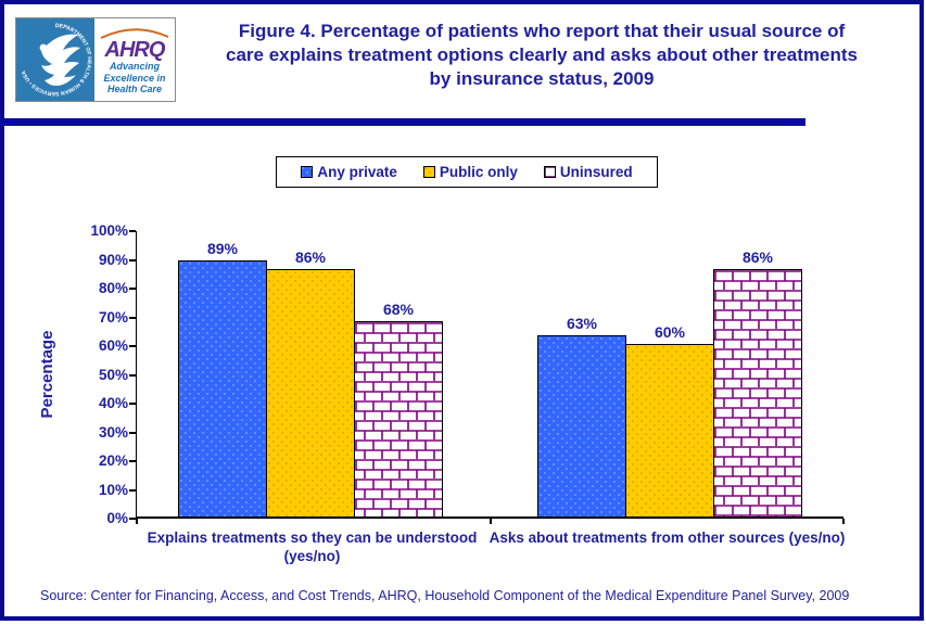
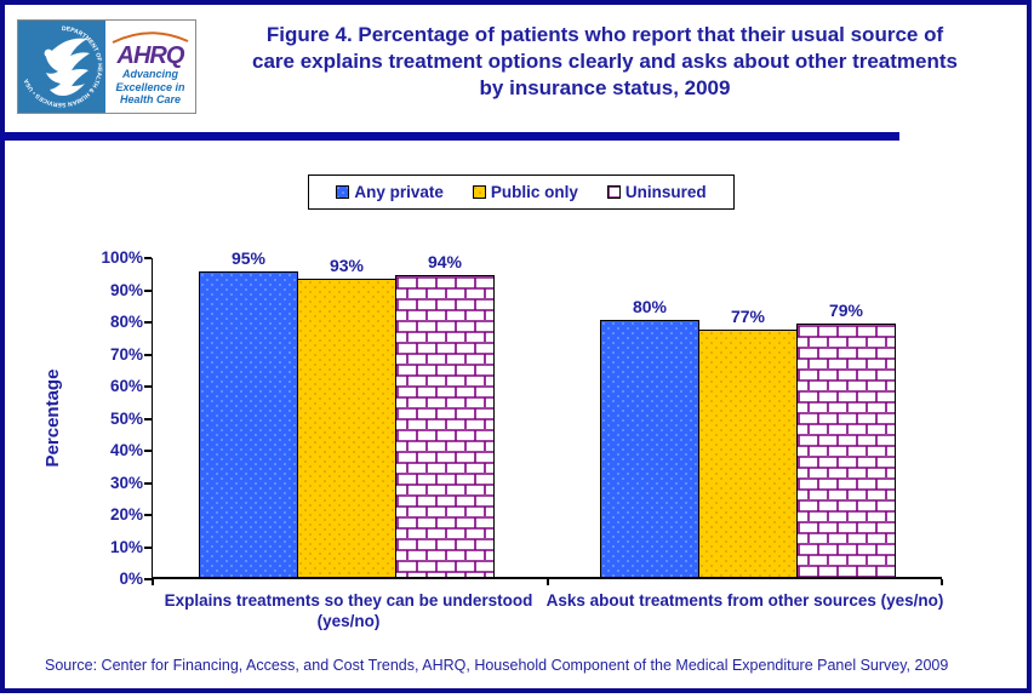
Any private/Explains treatments so they can be understood (yes/no): 89% -> 95%
Public only/Explains treatments so they can be understood (yes/no): 86% -> 93%
Uninsured/Explains treatments so they can be understood (yes/no): 68% -> 94%
Any private/Asks about treatments from other sources (yes/no): 63% -> 80%
Public only/Asks about treatments from other sources (yes/no): 60% -> 77%
Uninsured/Asks about treatments from other sources (yes/no): 86% -> 79%
